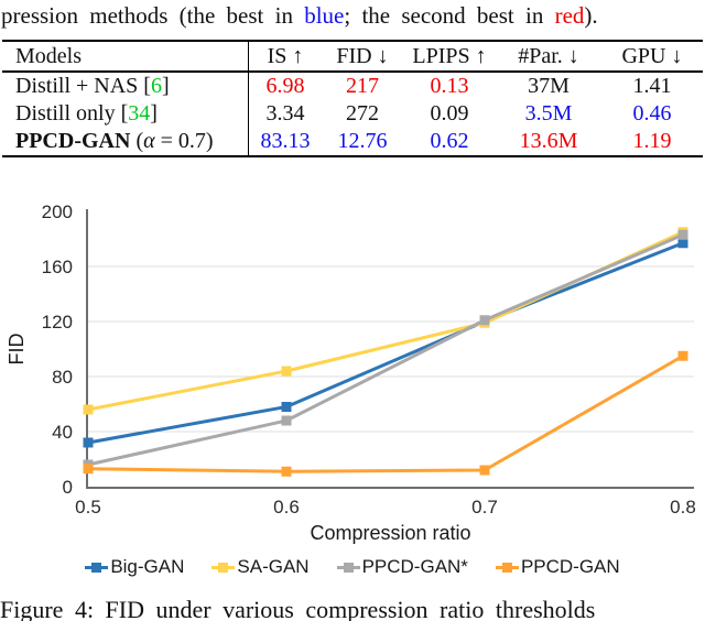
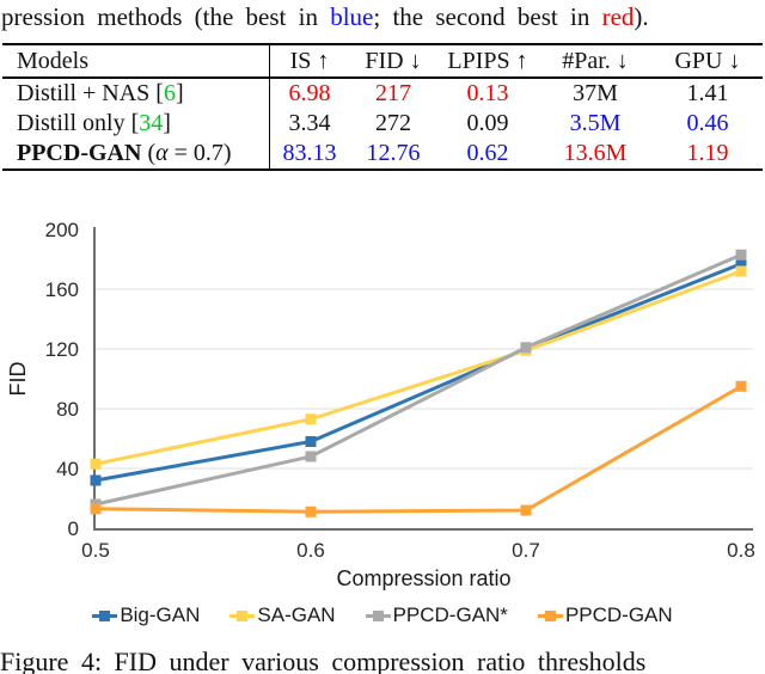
SA-GAN/0.5: 56 -> 43
SA-GAN/0.6: 84 -> 73
SA-GAN/0.8: 185 -> 172
